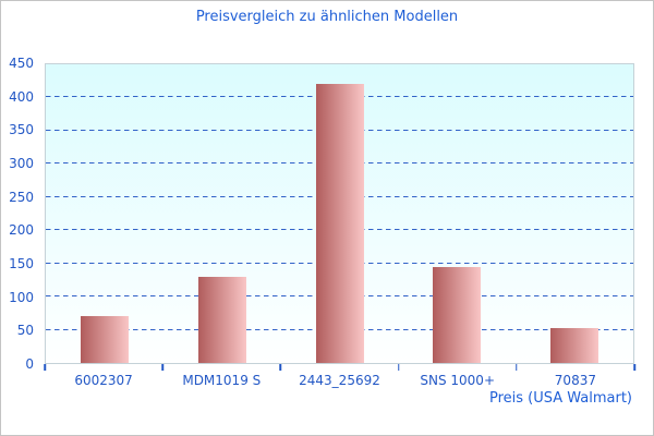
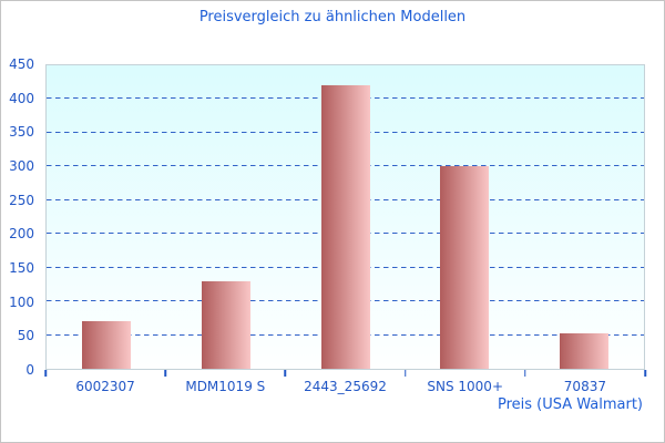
SNS 1000+: 140 -> 300
